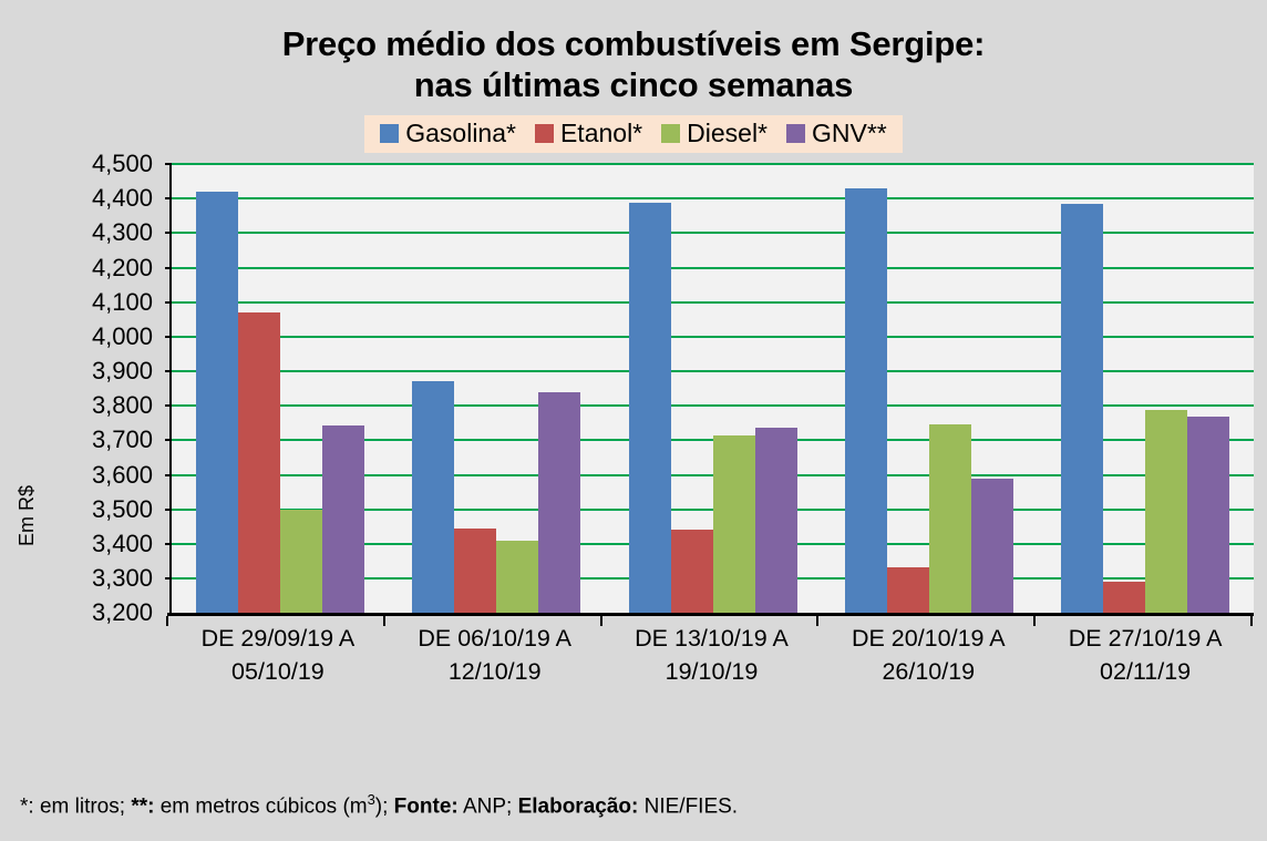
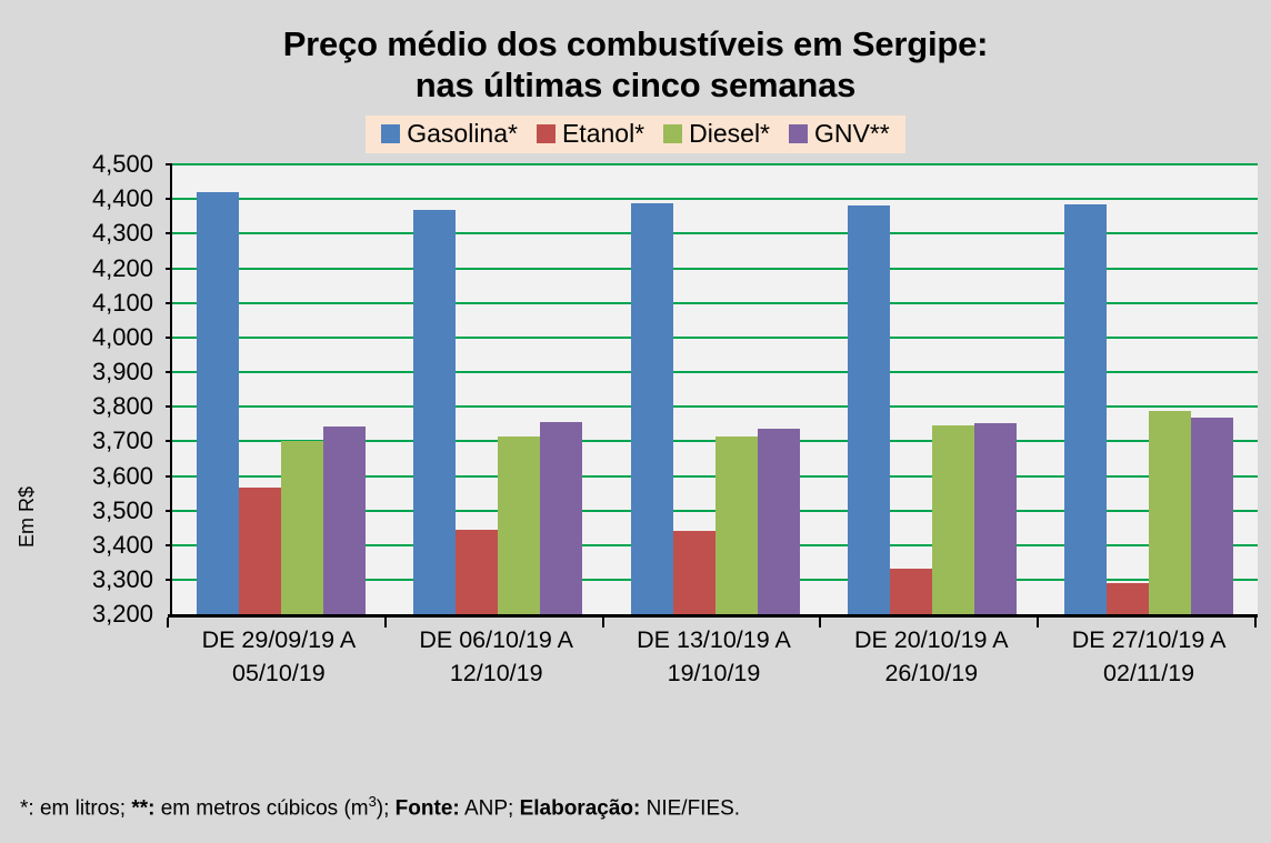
Etanol*/DE 29/09/19 A 05/10/19: 4,07 -> 3,57
Diesel*/DE 29/09/19 A 05/10/19: 3,50 -> 3,70
Gasolina*/DE 06/10/19 A 12/10/19: 3,87 -> 4,37
Diesel*/DE 06/10/19 A 12/10/19: 3,41 -> 3,71
GNV**/DE 06/10/19 A 12/10/19: 3,84 -> 3,75
Gasolina*/DE 20/10/19 A 26/10/19: 4,43 -> 4,38
GNV**/DE 20/10/19 A 26/10/19: 3,59 -> 3,75
